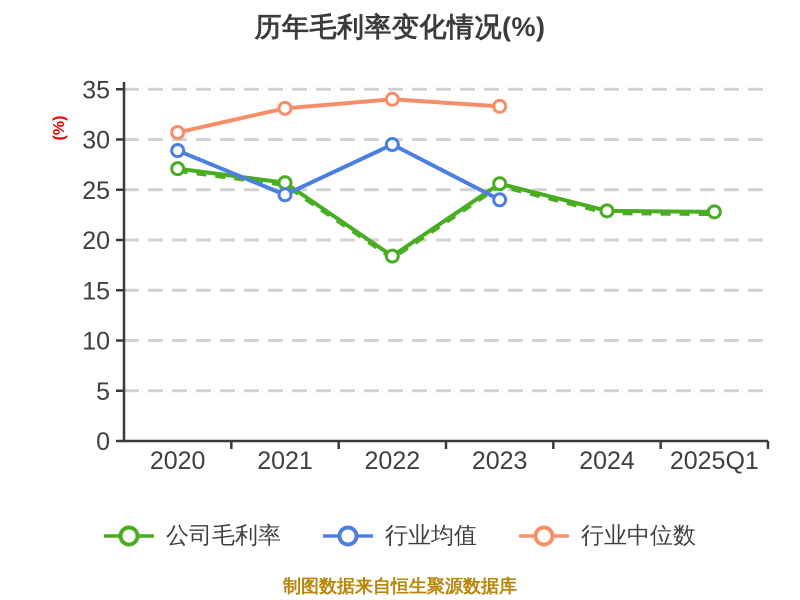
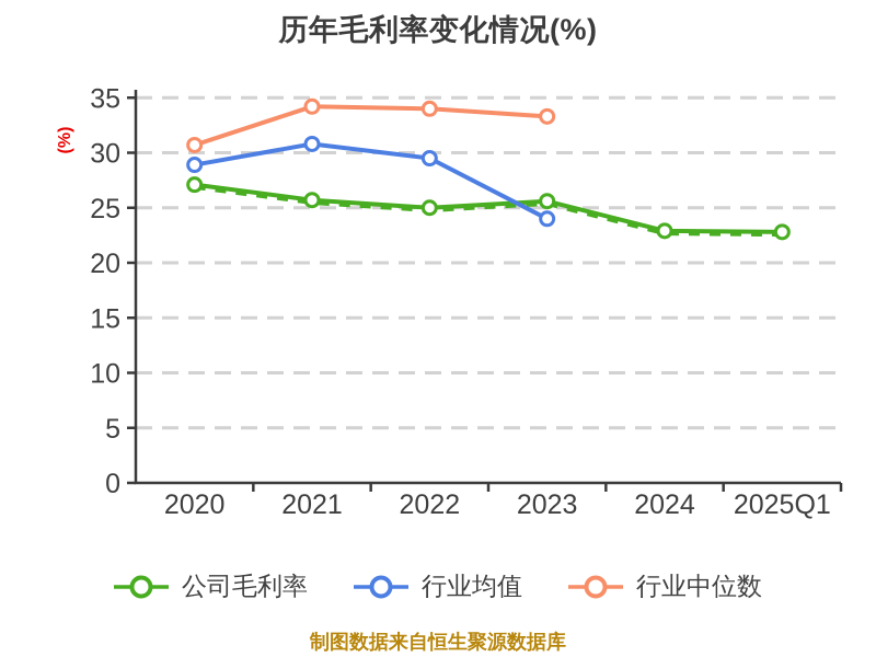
行业均值/2021: 24.5 -> 30.8
行业中位数/2021: 33.1 -> 34.2
公司毛利率/2022: 18.4 -> 25.0
